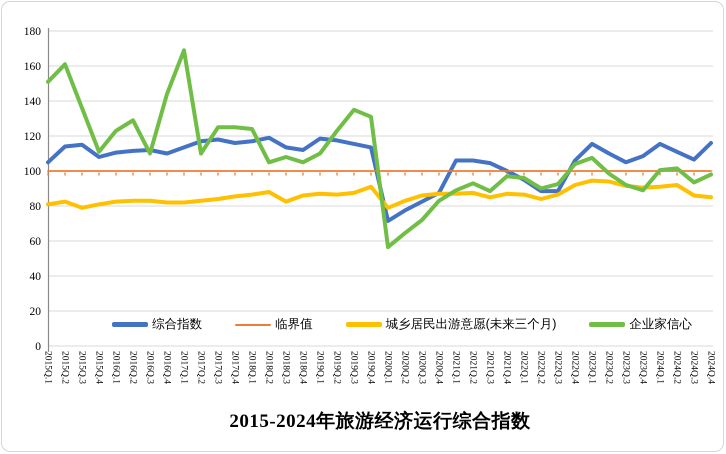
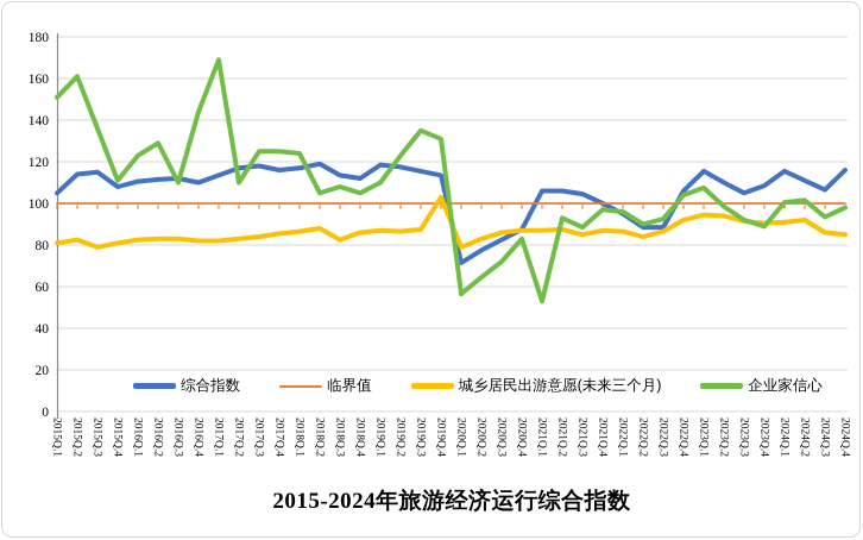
城乡居民出游意愿(未来三个月)/2019Q.4: 91 -> 103
企业家信心/2021Q.1: 89 -> 53
